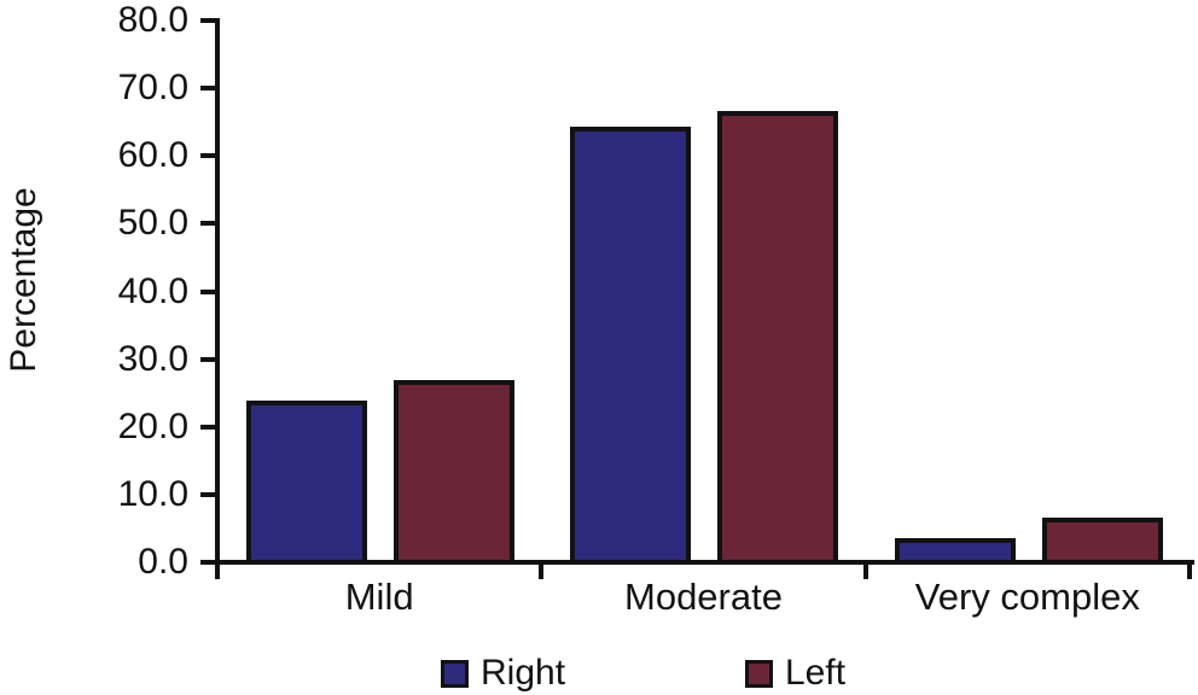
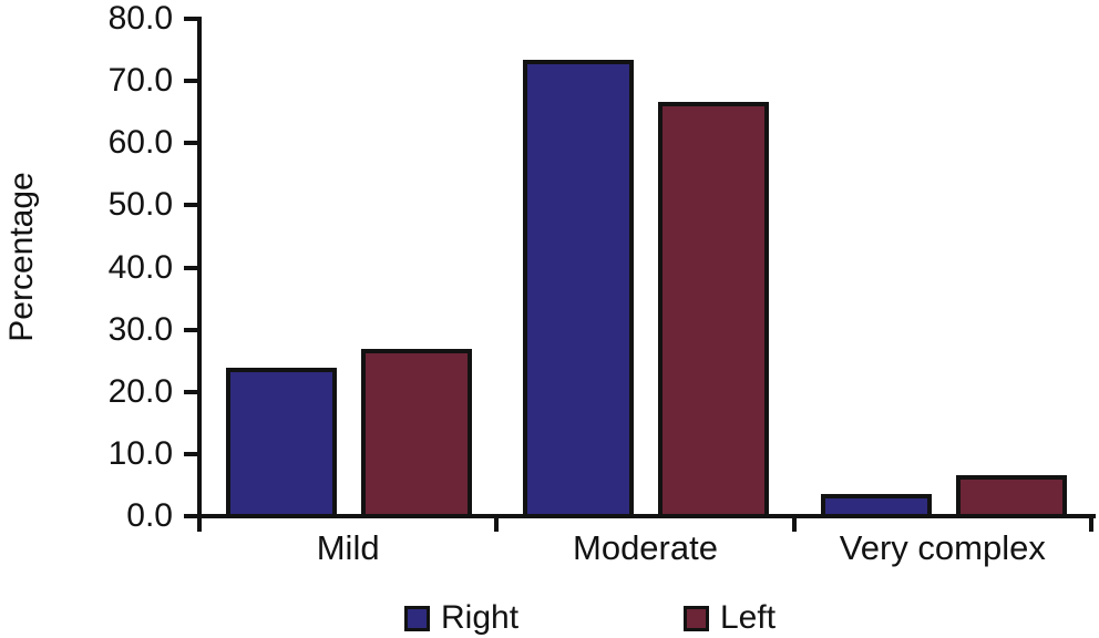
Right/Moderate: 64 -> 73
